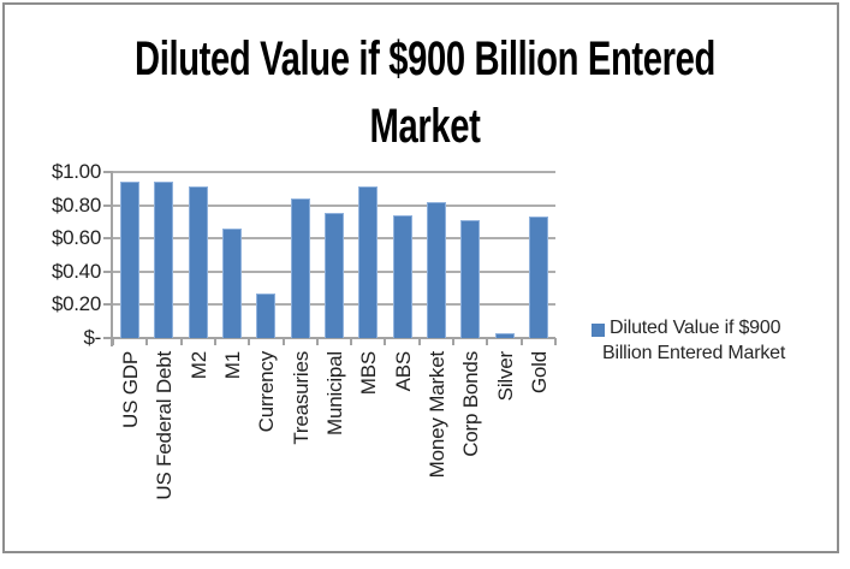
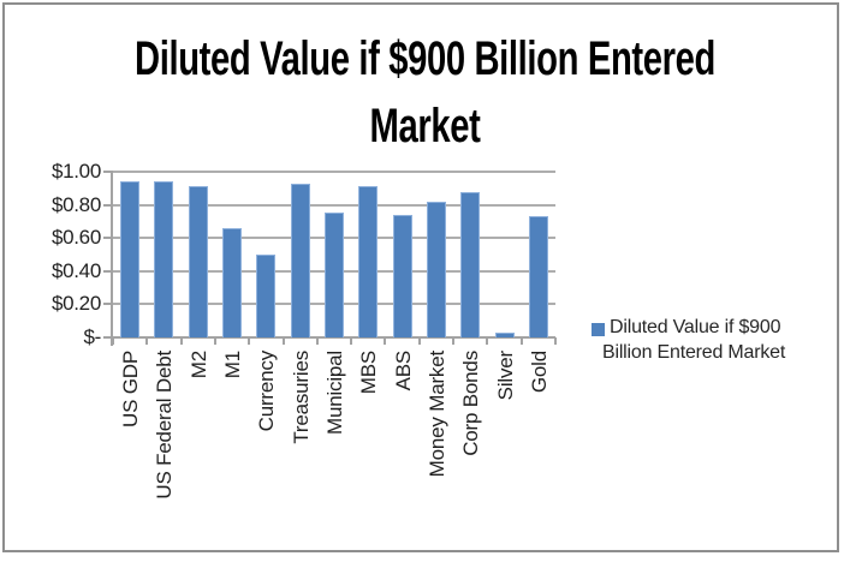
Currency: $0.27 -> $0.50
Treasuries: $0.84 -> $0.93
Corp Bonds: $0.71 -> $0.88
